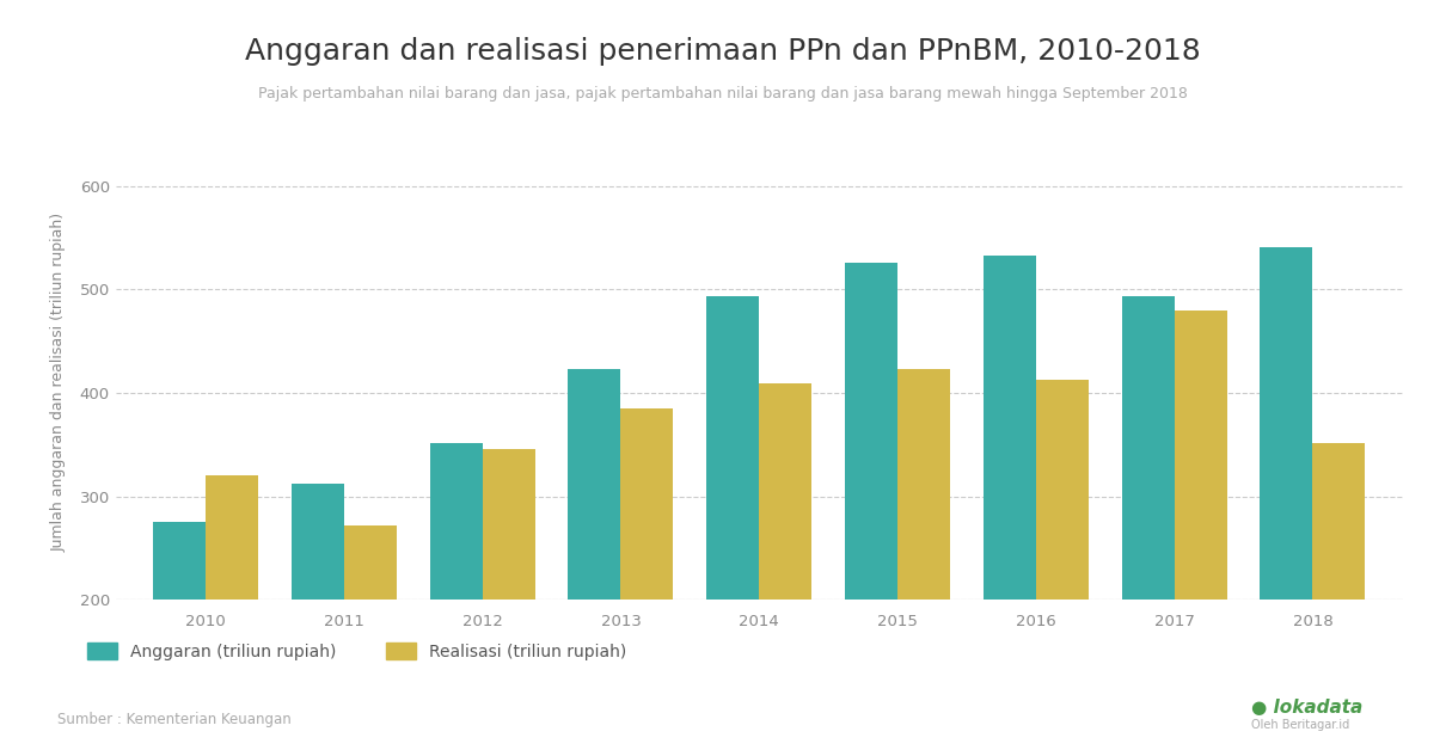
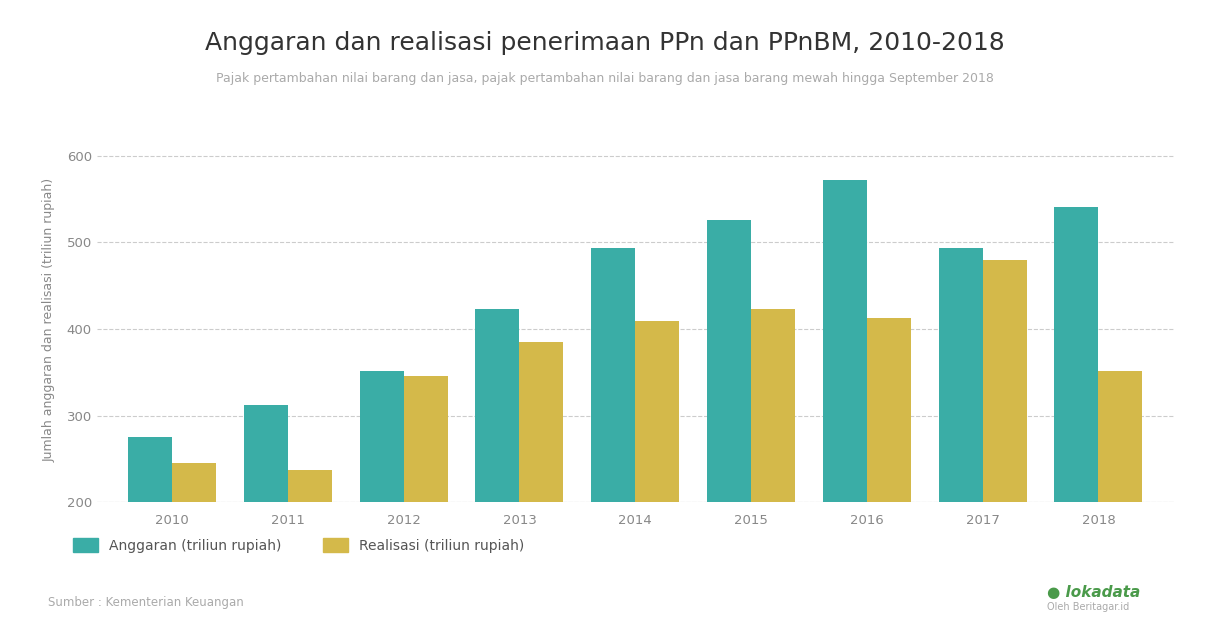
Realisasi (triliun rupiah)/2010: 320 -> 245
Realisasi (triliun rupiah)/2011: 272 -> 237
Anggaran (triliun rupiah)/2016: 532 -> 572
